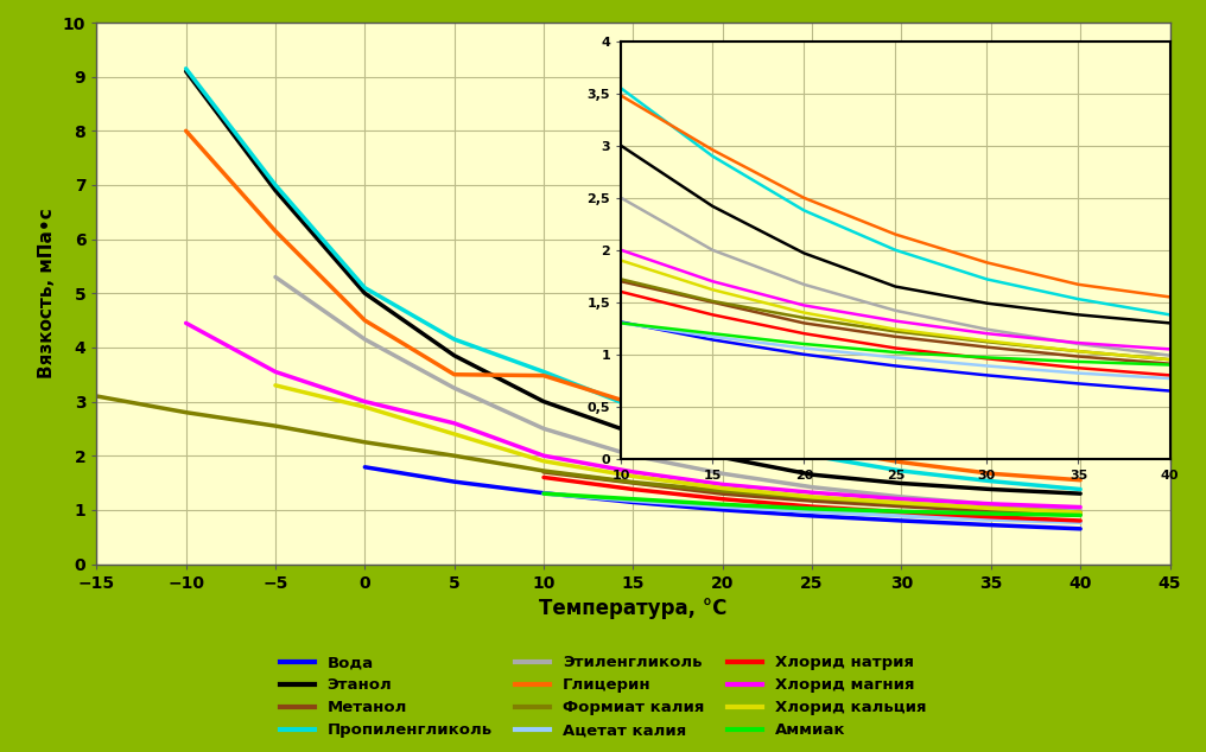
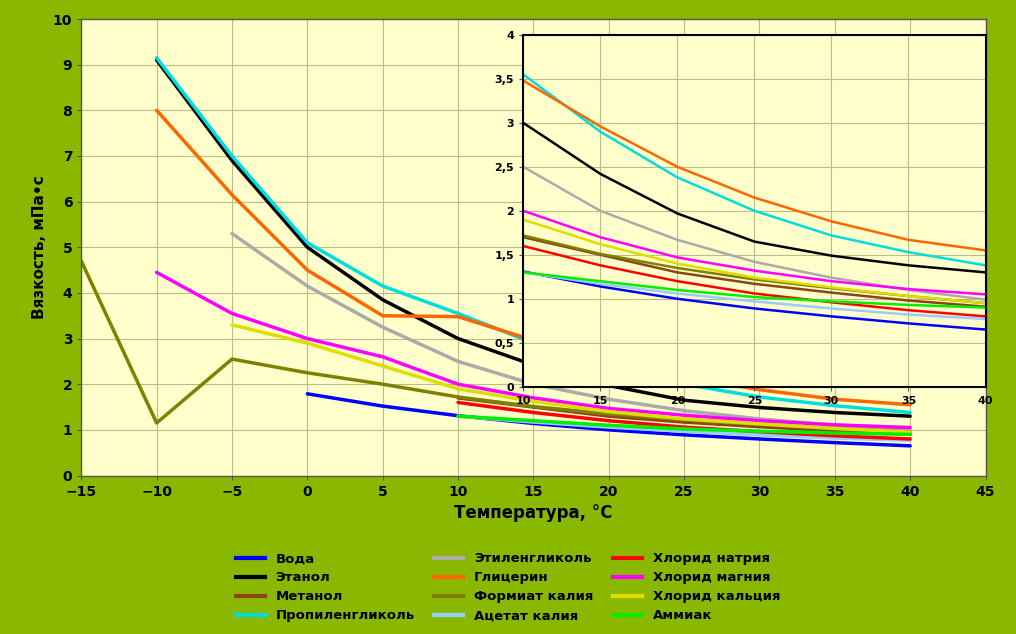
Формиат калия/−15: 3.10 -> 4.70
Формиат калия/−10: 2.80 -> 1.15
